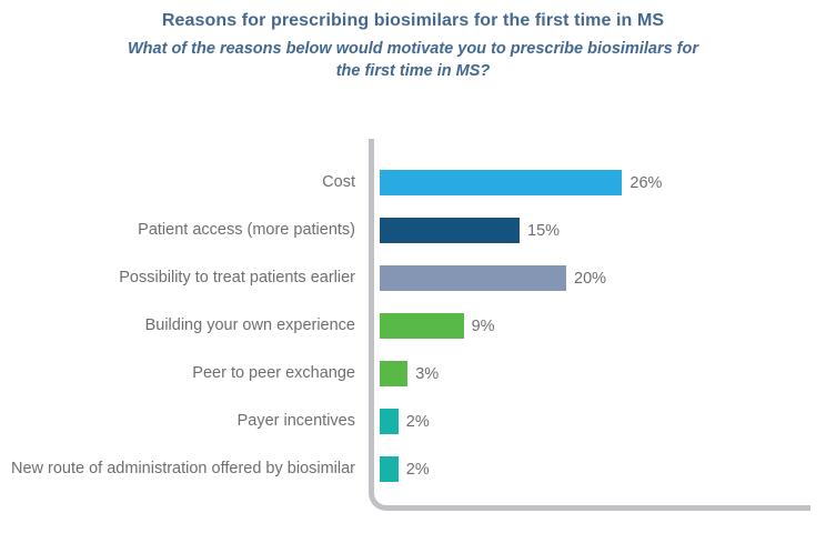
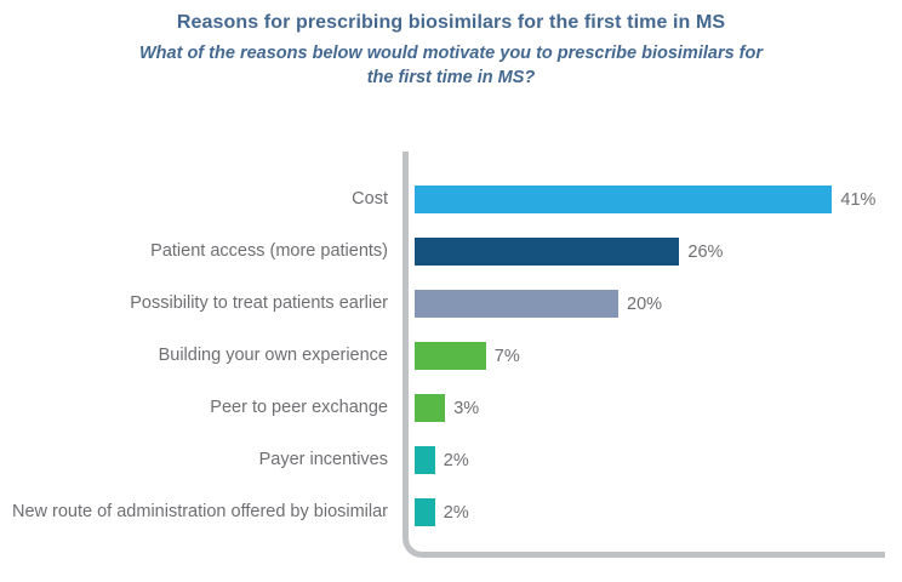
Cost: 26% -> 41%
Patient access (more patients): 15% -> 26%
Building your own experience: 9% -> 7%
